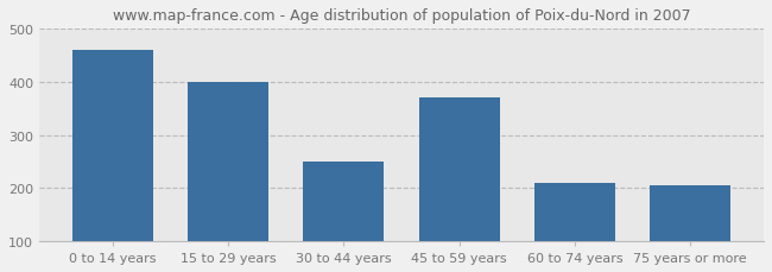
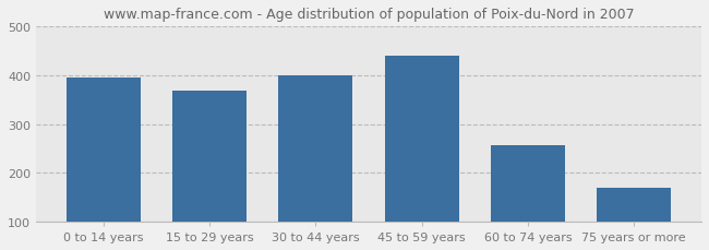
0 to 14 years: 460 -> 395
15 to 29 years: 400 -> 368
30 to 44 years: 250 -> 400
45 to 59 years: 370 -> 441
60 to 74 years: 210 -> 257
75 years or more: 205 -> 170
